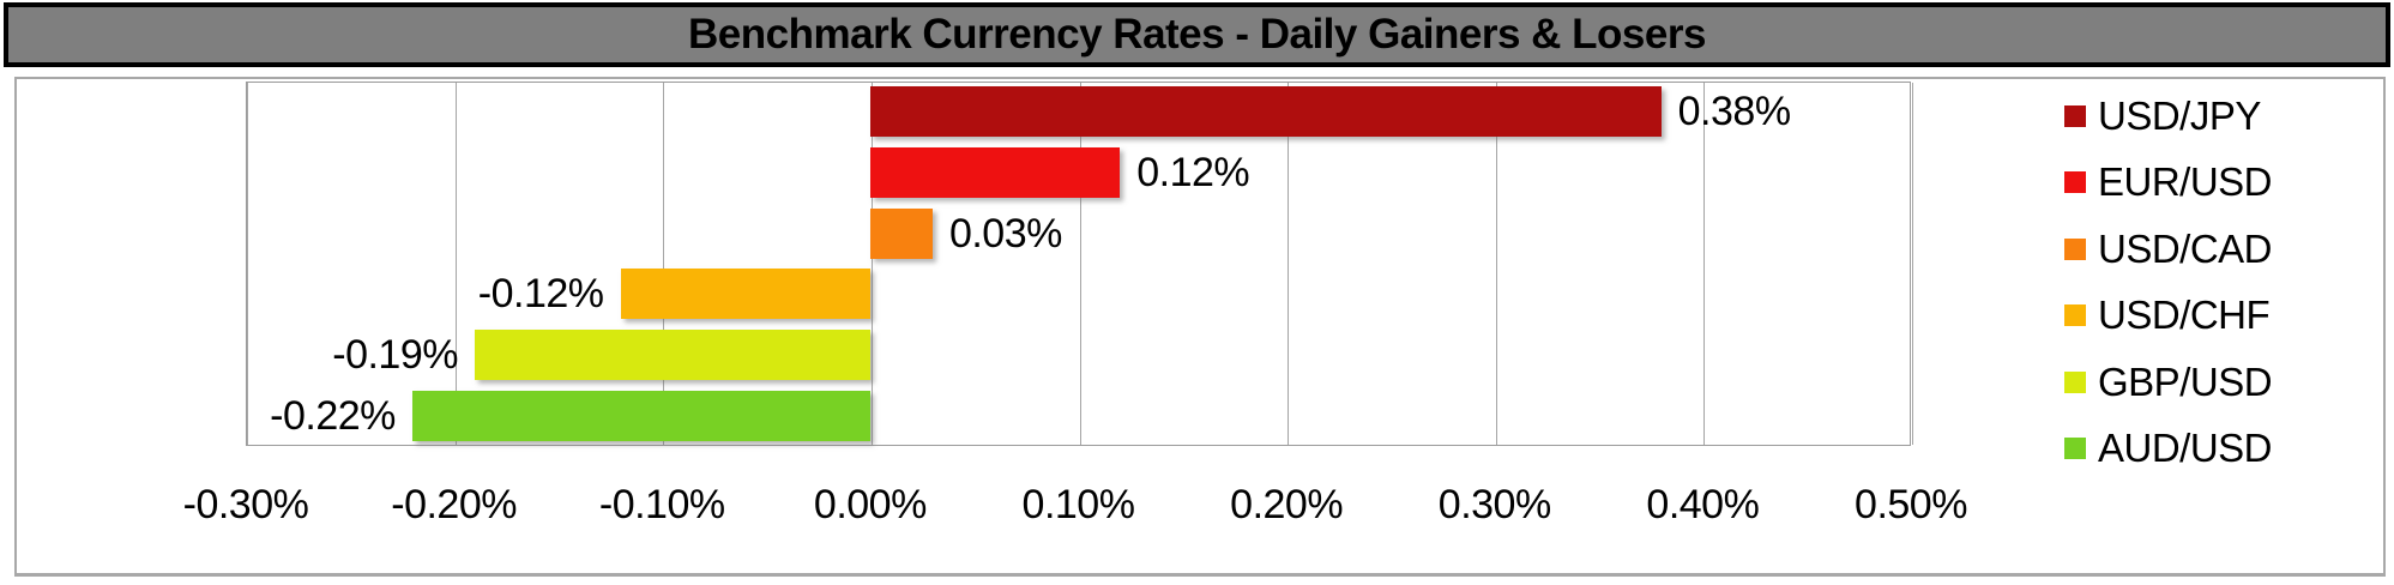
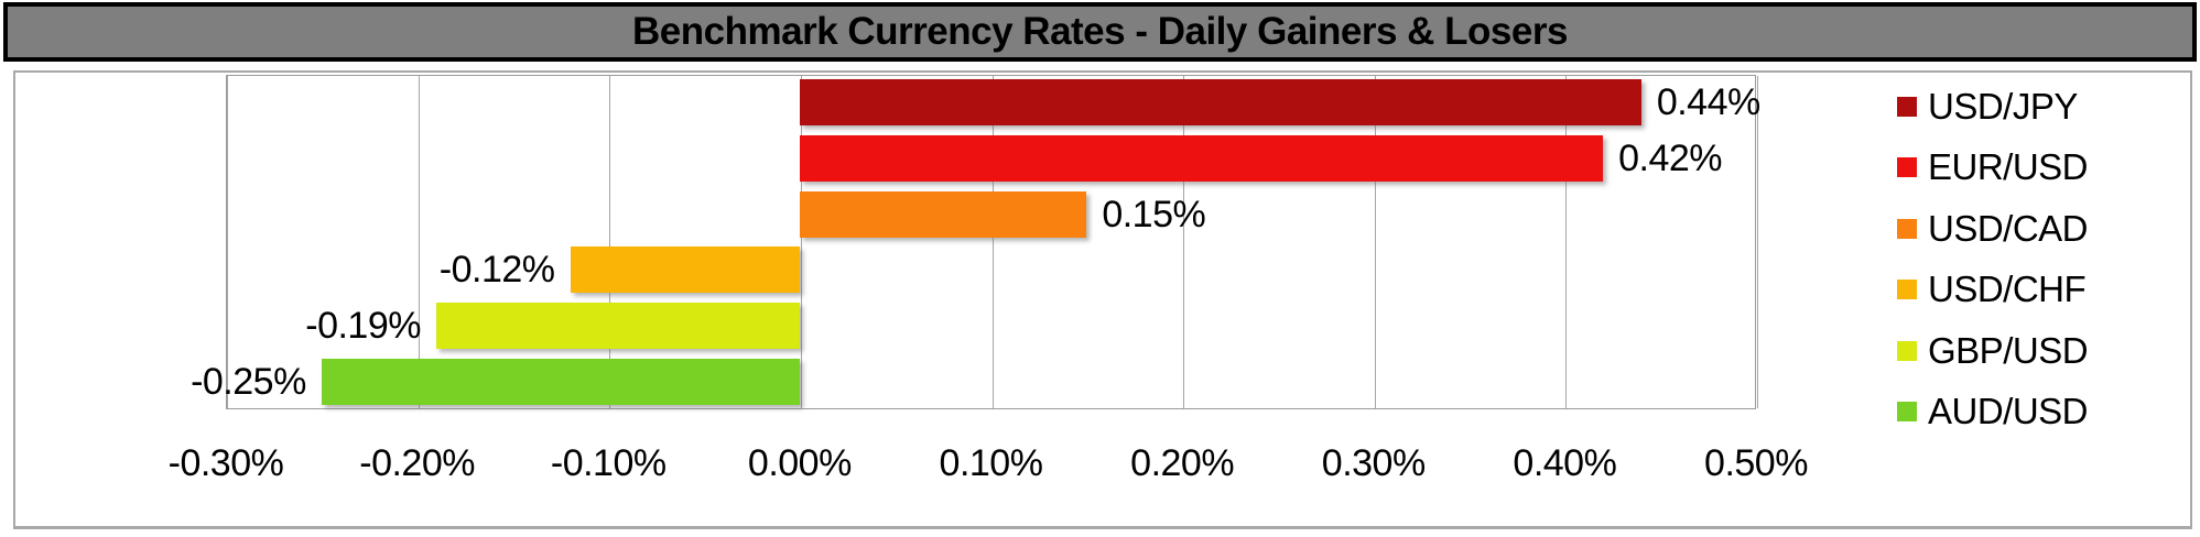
USD/JPY: 0.38% -> 0.44%
EUR/USD: 0.12% -> 0.42%
USD/CAD: 0.03% -> 0.15%
AUD/USD: -0.22% -> -0.25%
